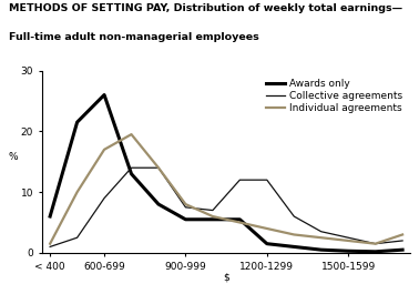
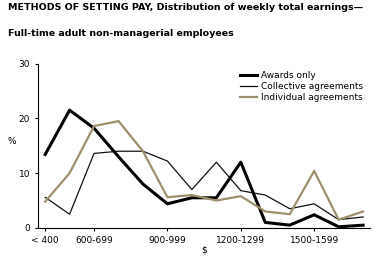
Awards only/< 400: 6.0 -> 13.4
Collective agreements/< 400: 1.0 -> 5.6
Individual agreements/< 400: 1.5 -> 4.8
Awards only/600-699: 26.0 -> 18.2
Collective agreements/600-699: 9.0 -> 13.6
Individual agreements/600-699: 17.0 -> 18.6
Awards only/900-999: 5.5 -> 4.4
Collective agreements/900-999: 7.5 -> 12.2
Individual agreements/900-999: 8.0 -> 5.6
Awards only/1200-1299: 1.5 -> 12.0
Collective agreements/1200-1299: 12.0 -> 6.8
Individual agreements/1200-1299: 4.0 -> 5.8
Awards only/1500-1599: 0.3 -> 2.4
Collective agreements/1500-1599: 2.5 -> 4.4
Individual agreements/1500-1599: 2.0 -> 10.4
